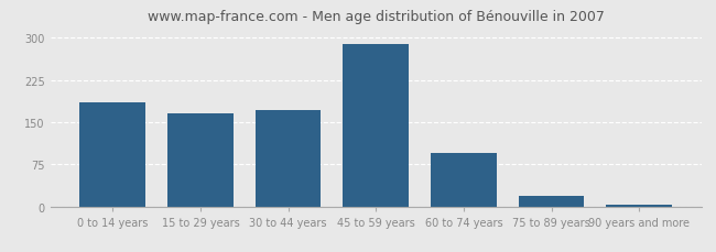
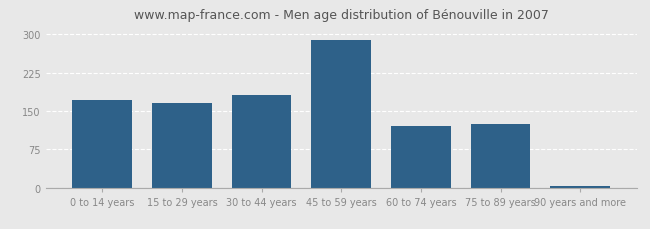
0 to 14 years: 185 -> 172
30 to 44 years: 172 -> 182
60 to 74 years: 95 -> 120
75 to 89 years: 18 -> 124
